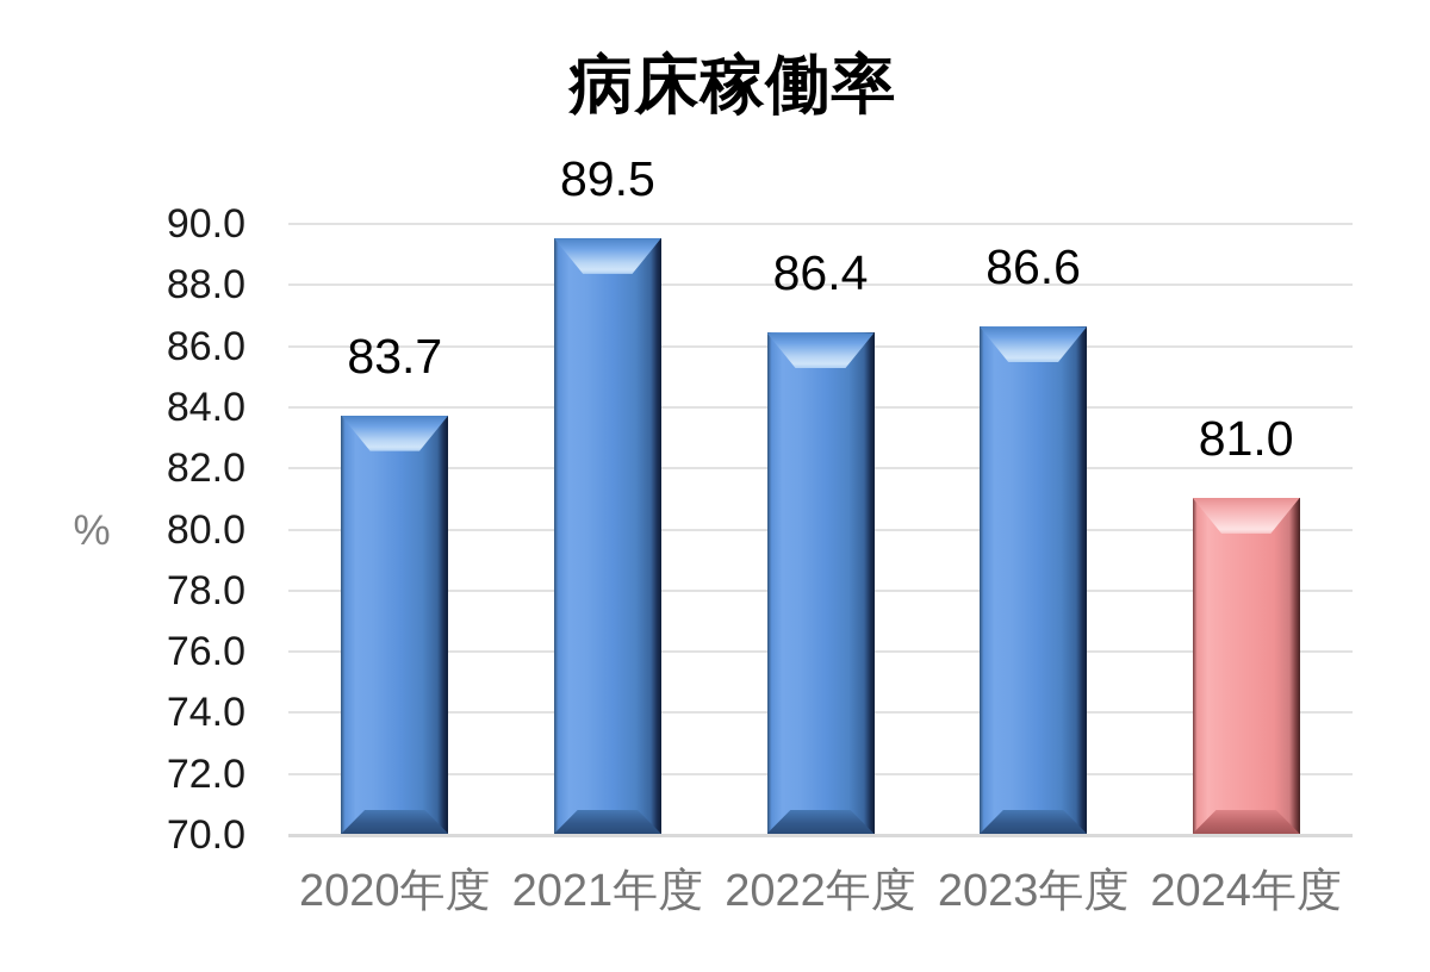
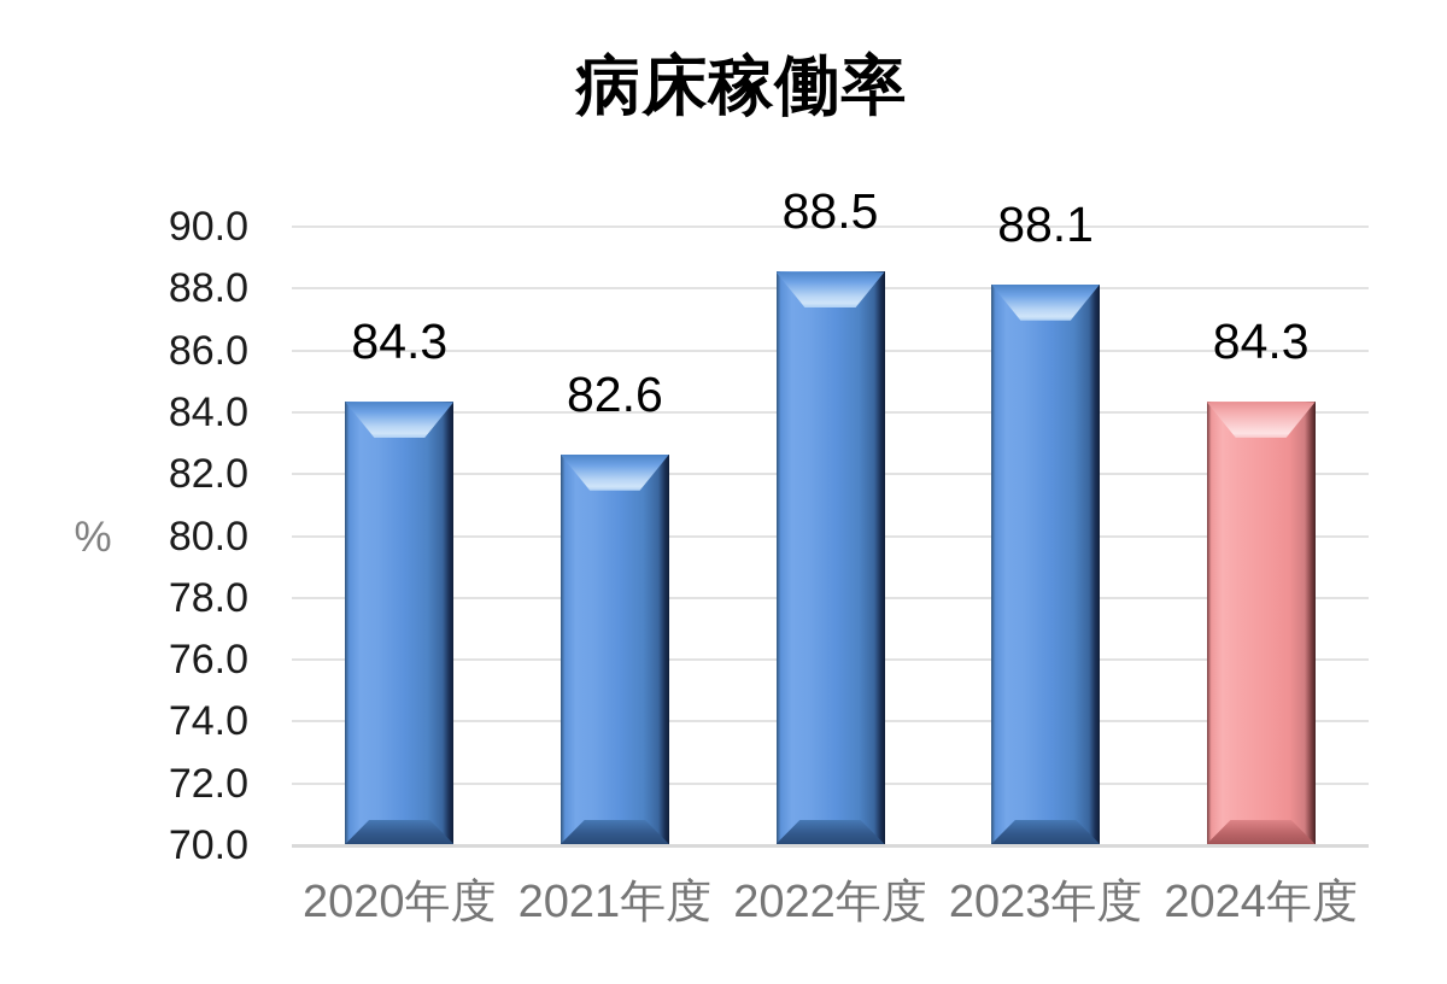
2020年度: 83.7 -> 84.3
2021年度: 89.5 -> 82.6
2022年度: 86.4 -> 88.5
2023年度: 86.6 -> 88.1
2024年度: 81.0 -> 84.3
